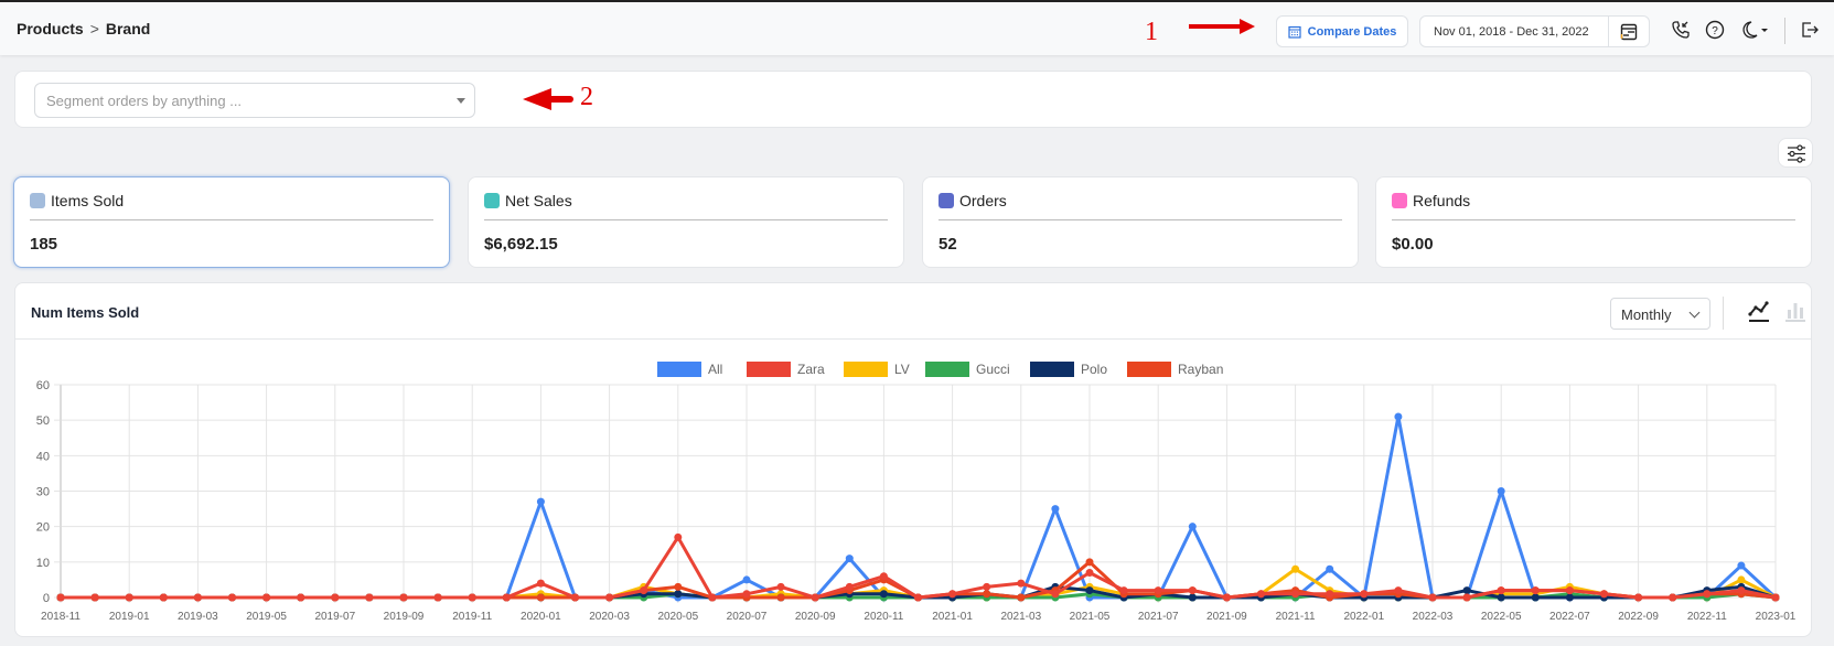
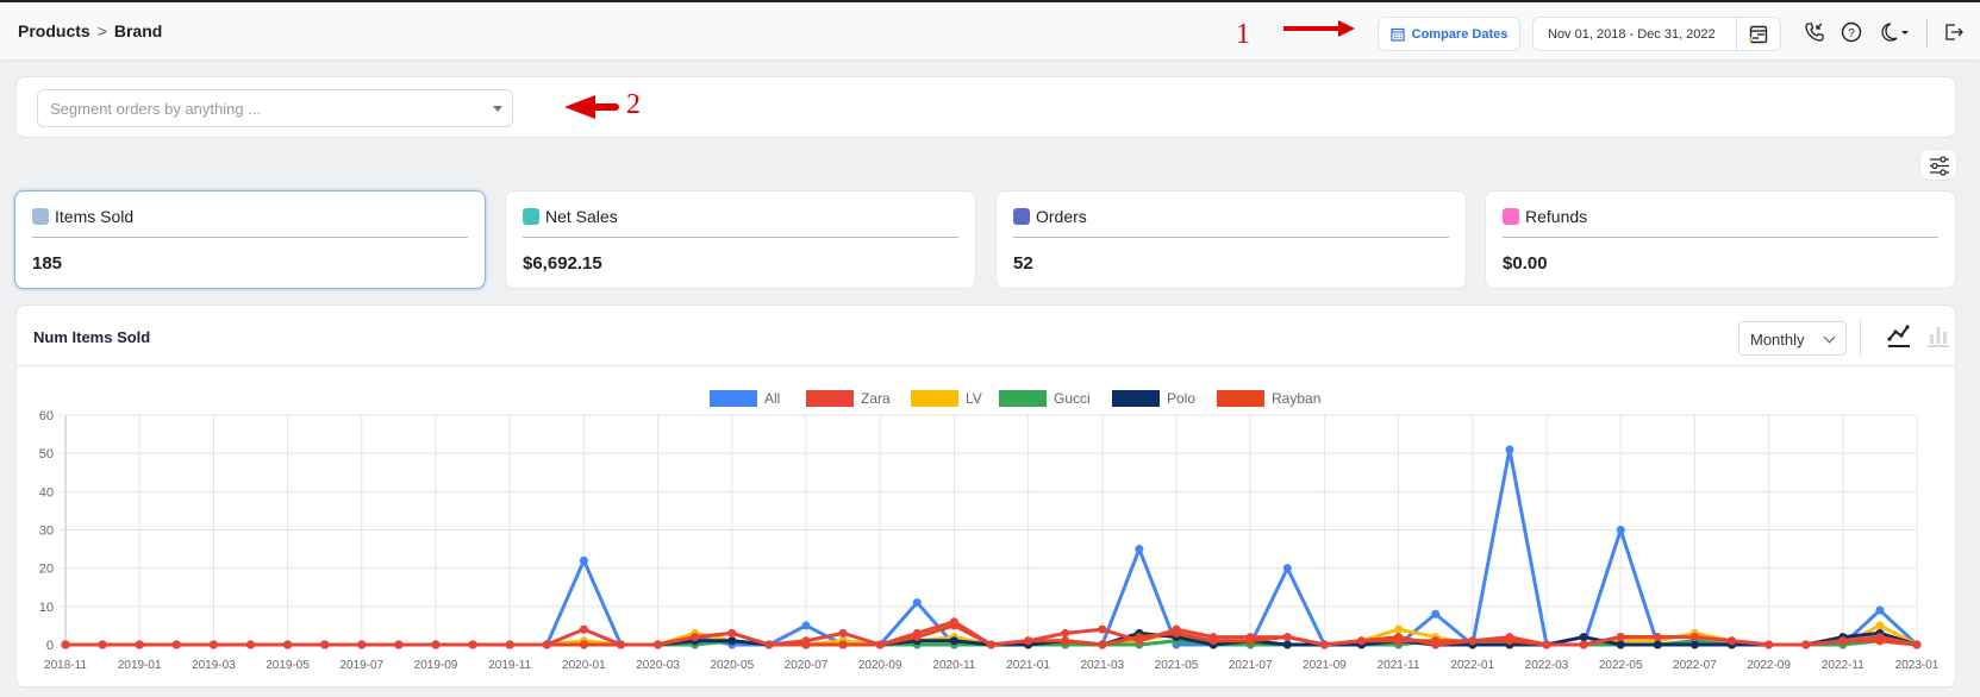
All/2020-01: 27 -> 22
Zara/2020-05: 17 -> 3
Zara/2021-05: 7 -> 4
Rayban/2021-05: 10 -> 3
LV/2021-11: 8 -> 4
